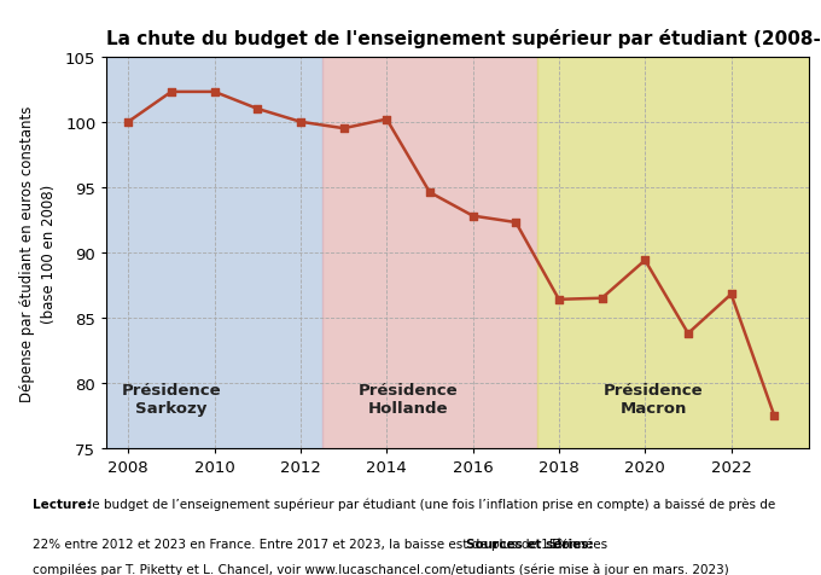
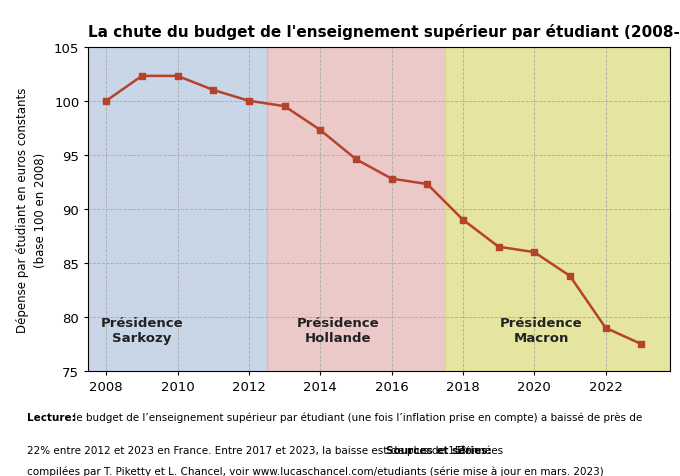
2014: 100.2 -> 97.3
2018: 86.4 -> 89.0
2020: 89.4 -> 86.0
2022: 86.8 -> 79.0
